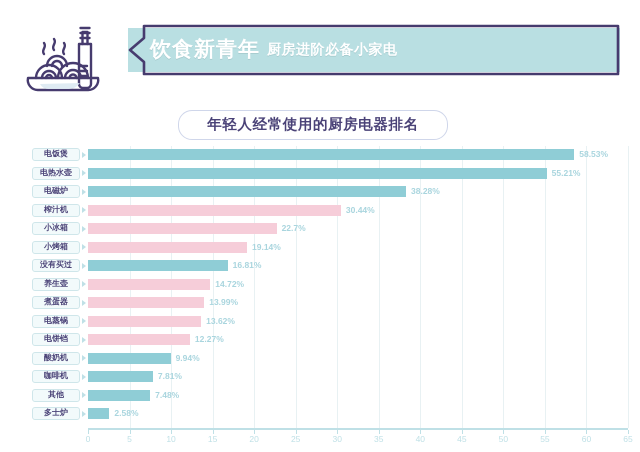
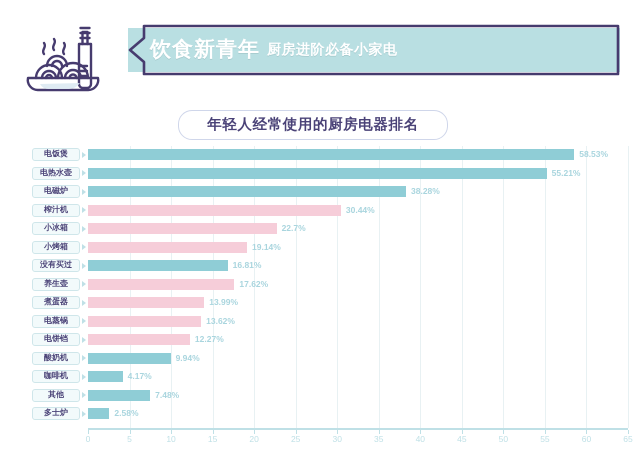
养生壶: 14.72% -> 17.62%
咖啡机: 7.81% -> 4.17%
